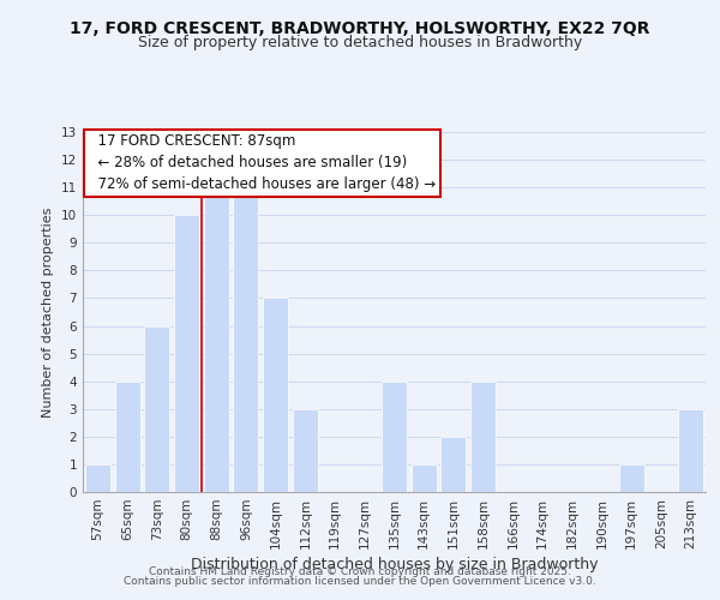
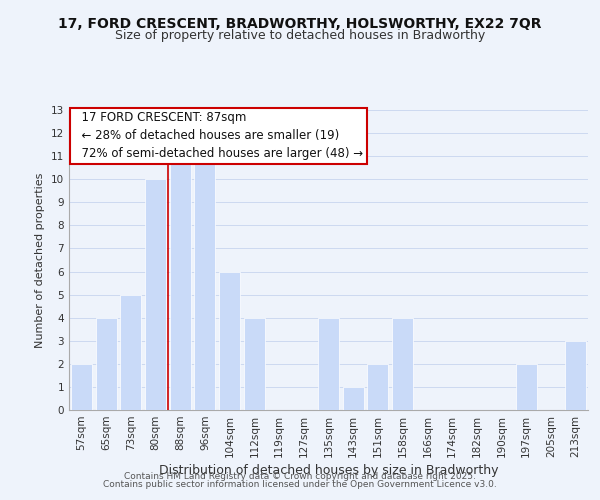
57sqm: 1 -> 2
73sqm: 6 -> 5
104sqm: 7 -> 6
112sqm: 3 -> 4
197sqm: 1 -> 2
